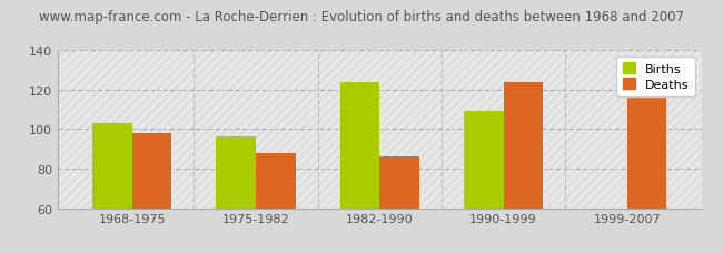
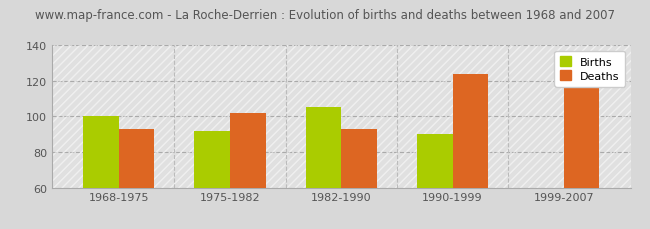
Births/1968-1975: 103 -> 100
Deaths/1968-1975: 98 -> 93
Births/1975-1982: 96 -> 92
Deaths/1975-1982: 88 -> 102
Births/1982-1990: 124 -> 105
Deaths/1982-1990: 86 -> 93
Births/1990-1999: 109 -> 90
